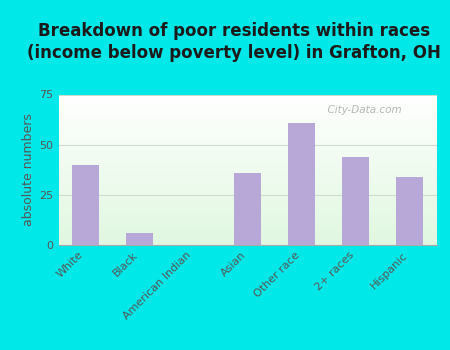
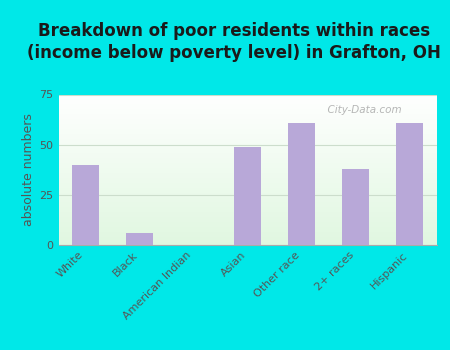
Asian: 36 -> 49
2+ races: 44 -> 38
Hispanic: 34 -> 61
